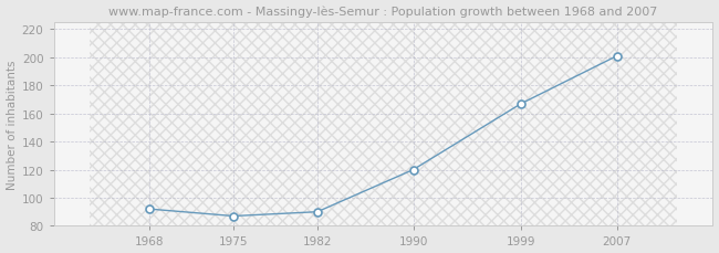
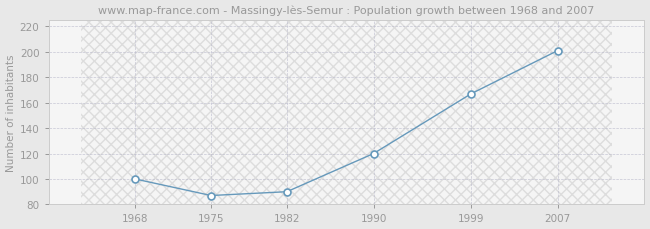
1968: 92 -> 100
